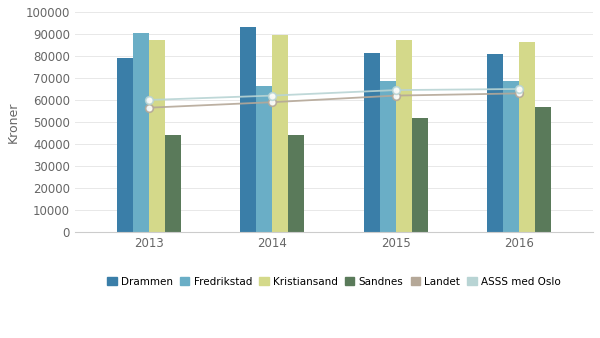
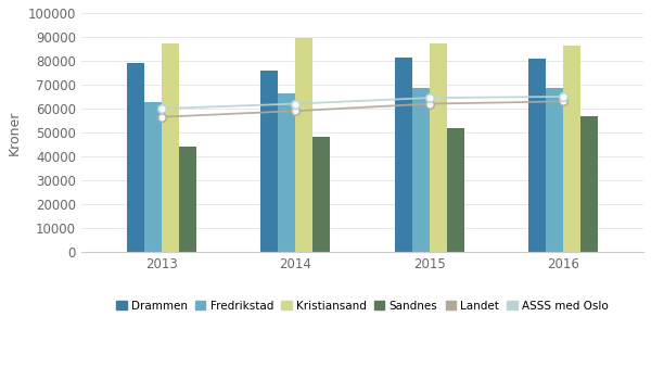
Fredrikstad/2013: 90500 -> 62700
Drammen/2014: 93000 -> 76000
Sandnes/2014: 44000 -> 48100
